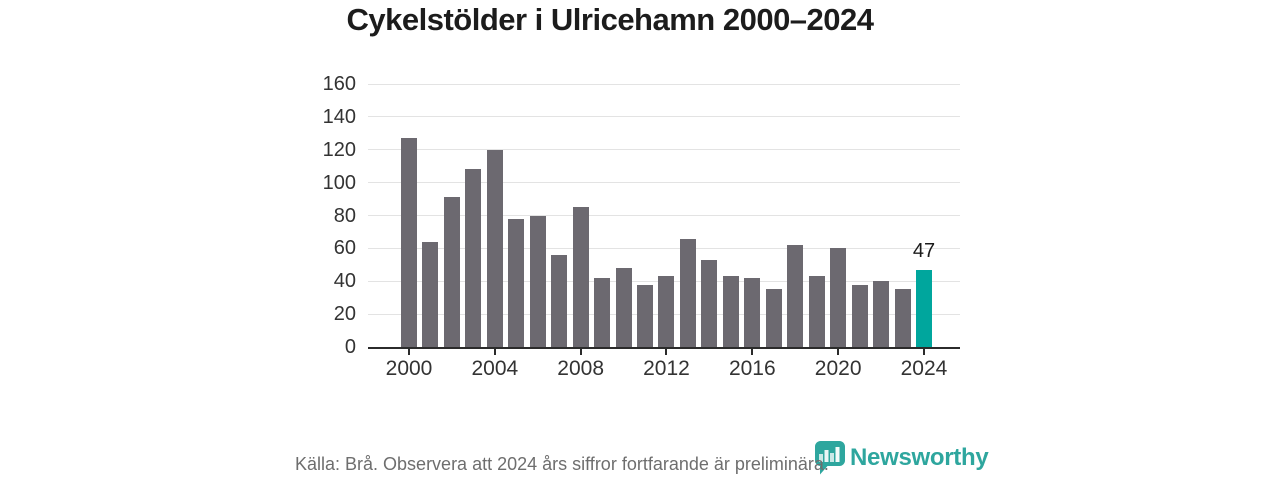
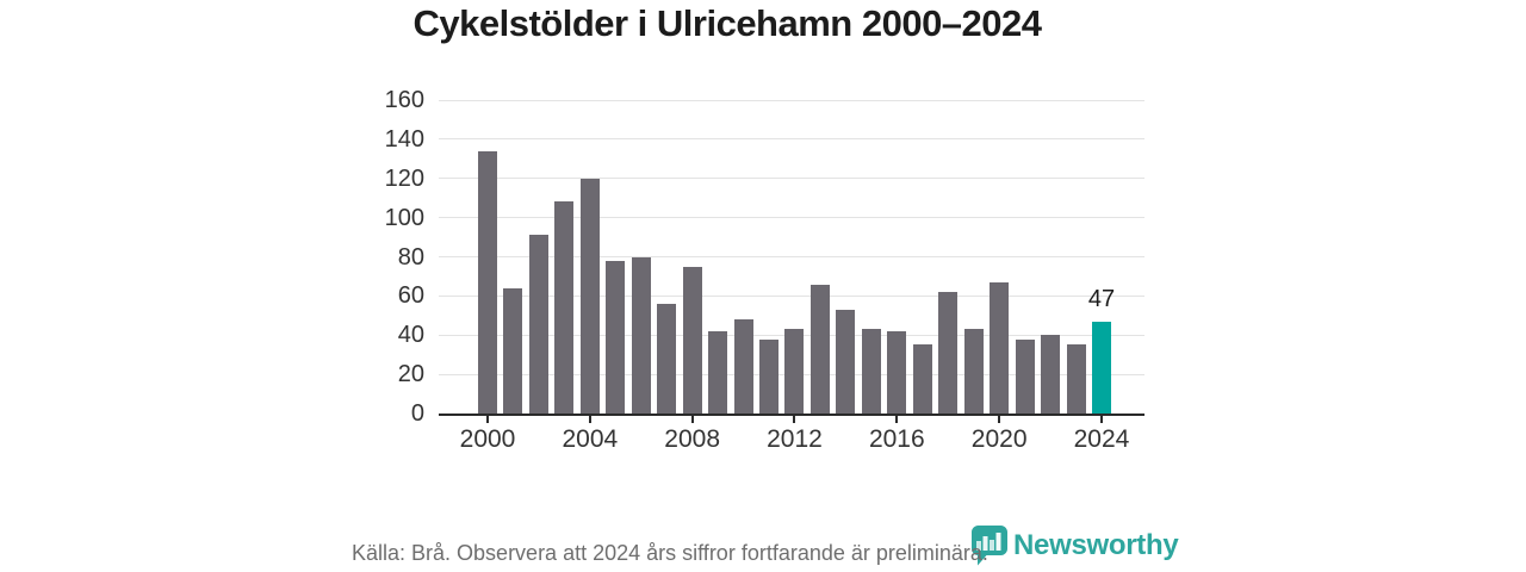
2000: 127 -> 134
2008: 85 -> 75
2020: 60 -> 67
